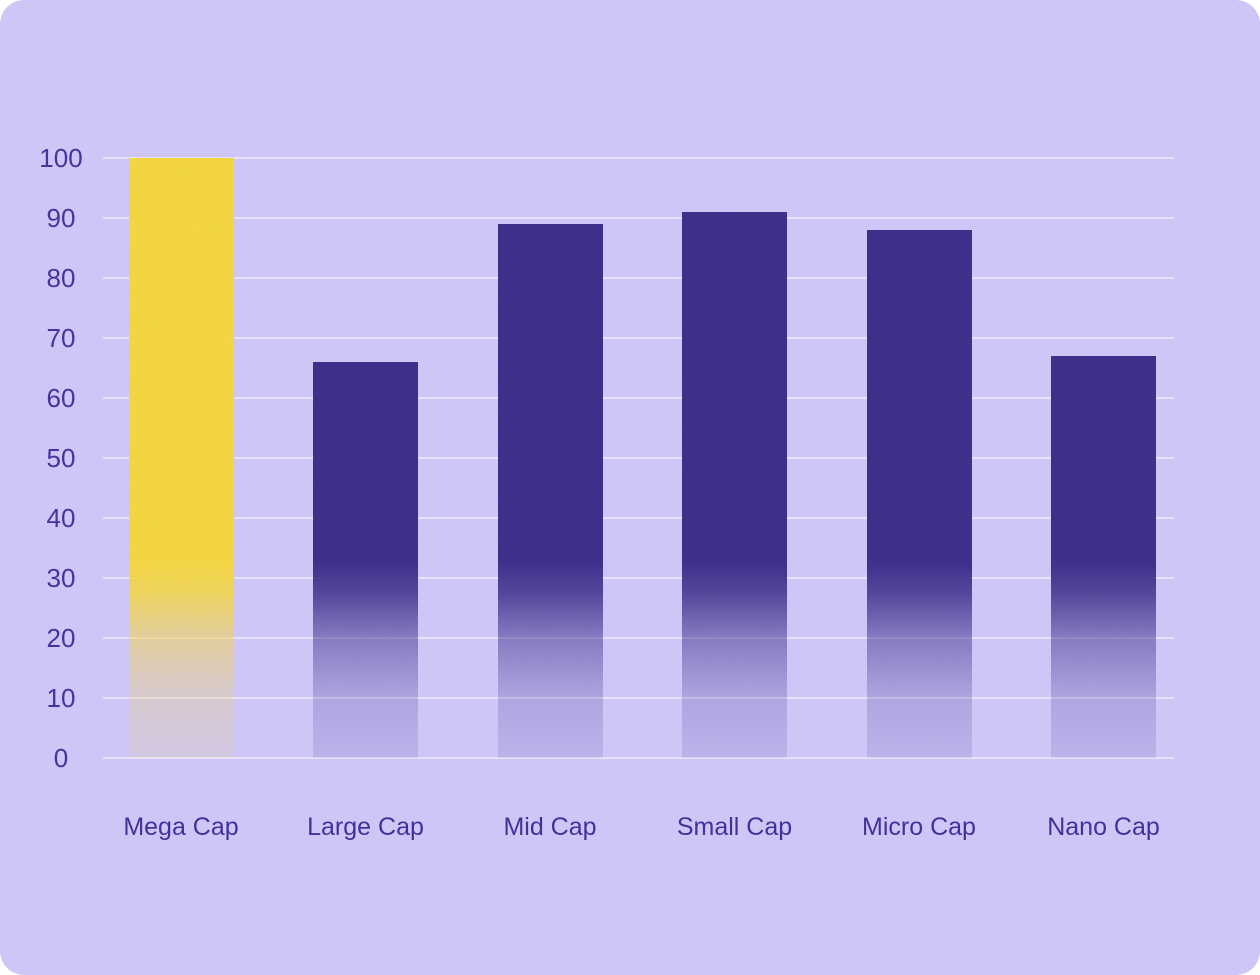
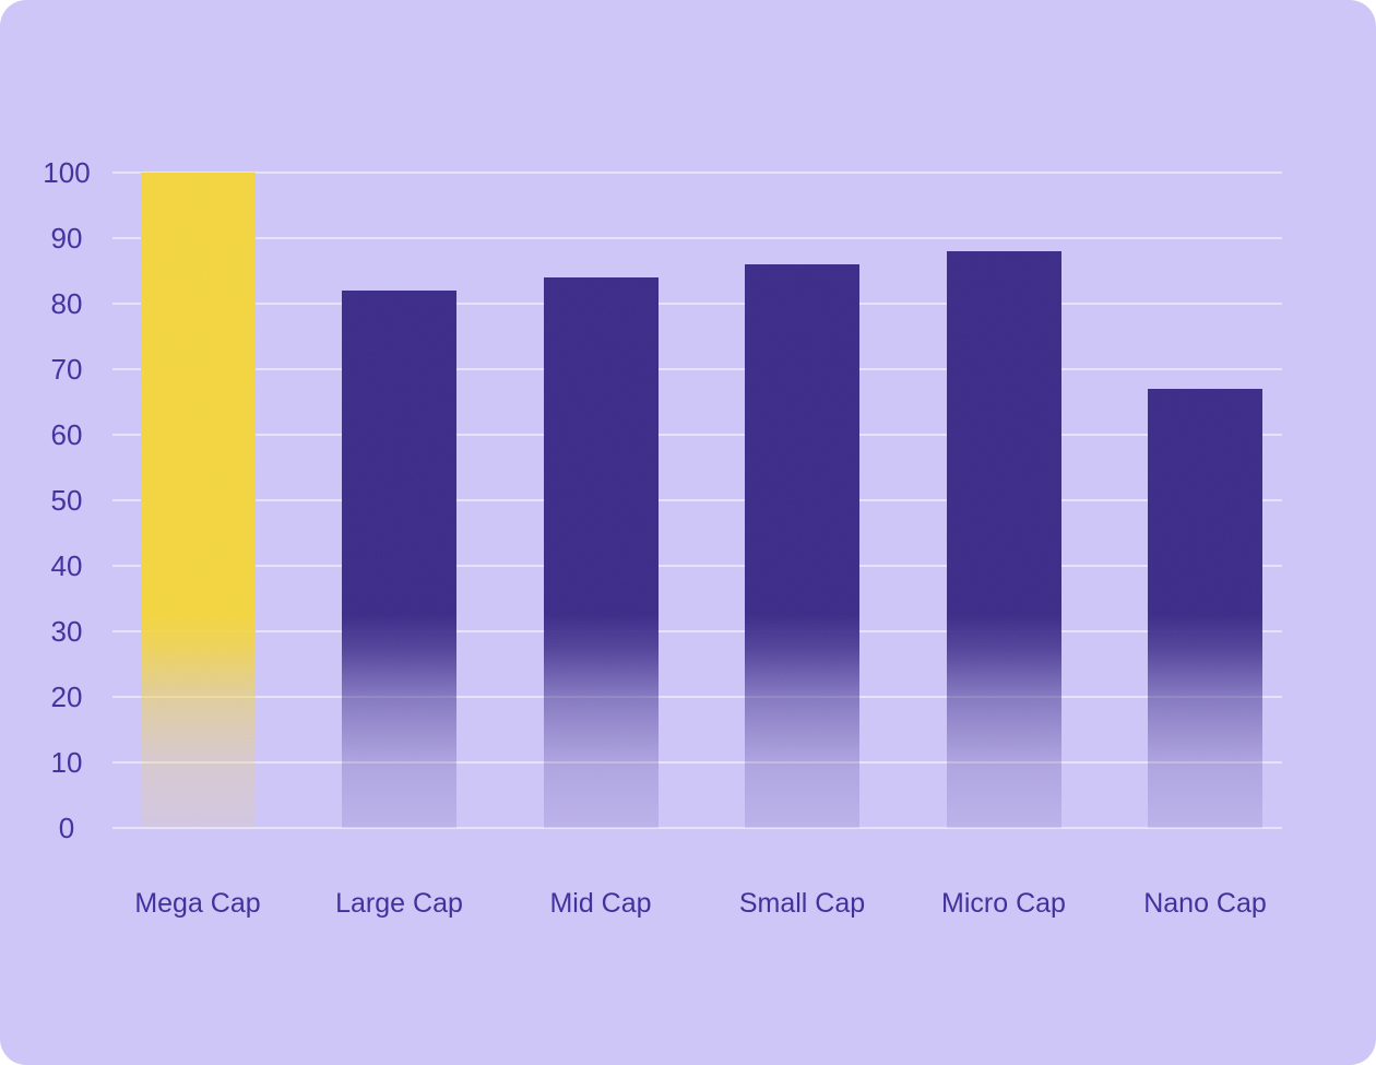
Large Cap: 66 -> 82
Mid Cap: 89 -> 84
Small Cap: 91 -> 86
